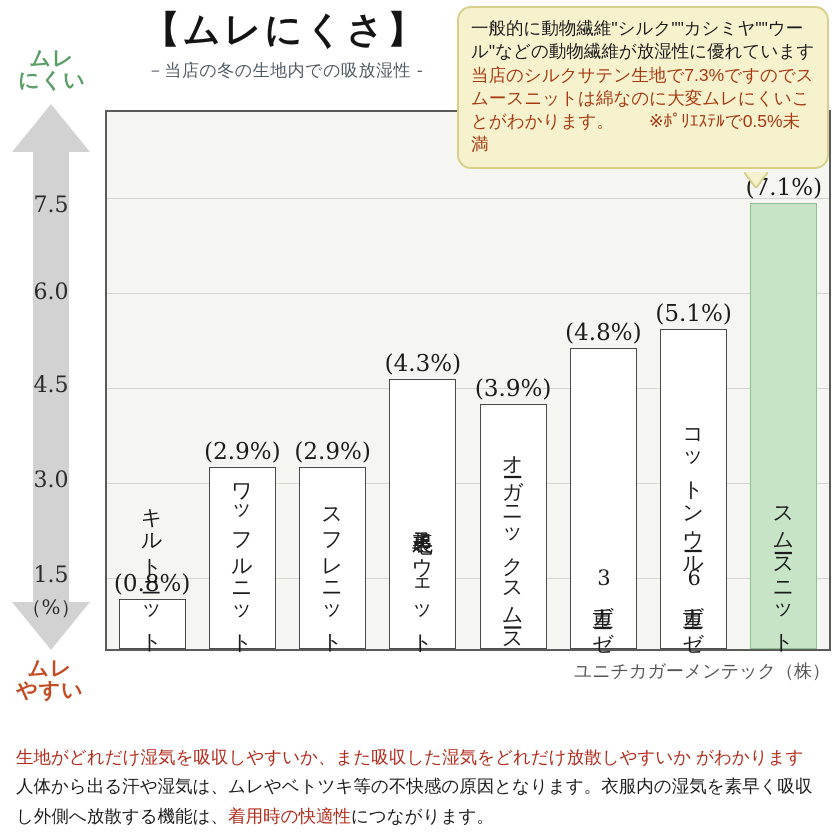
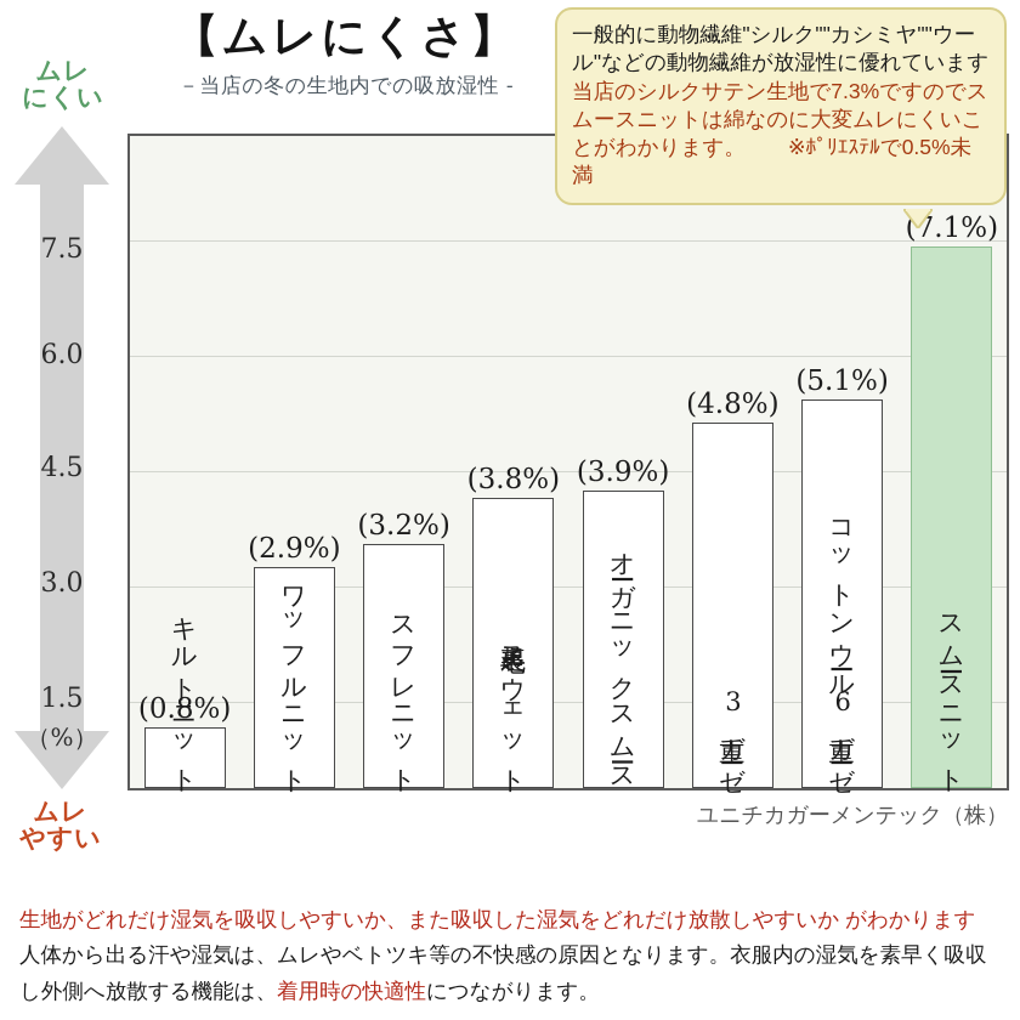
スフレニット: 2.9% -> 3.2%
裏起毛スウェット: 4.3% -> 3.8%
